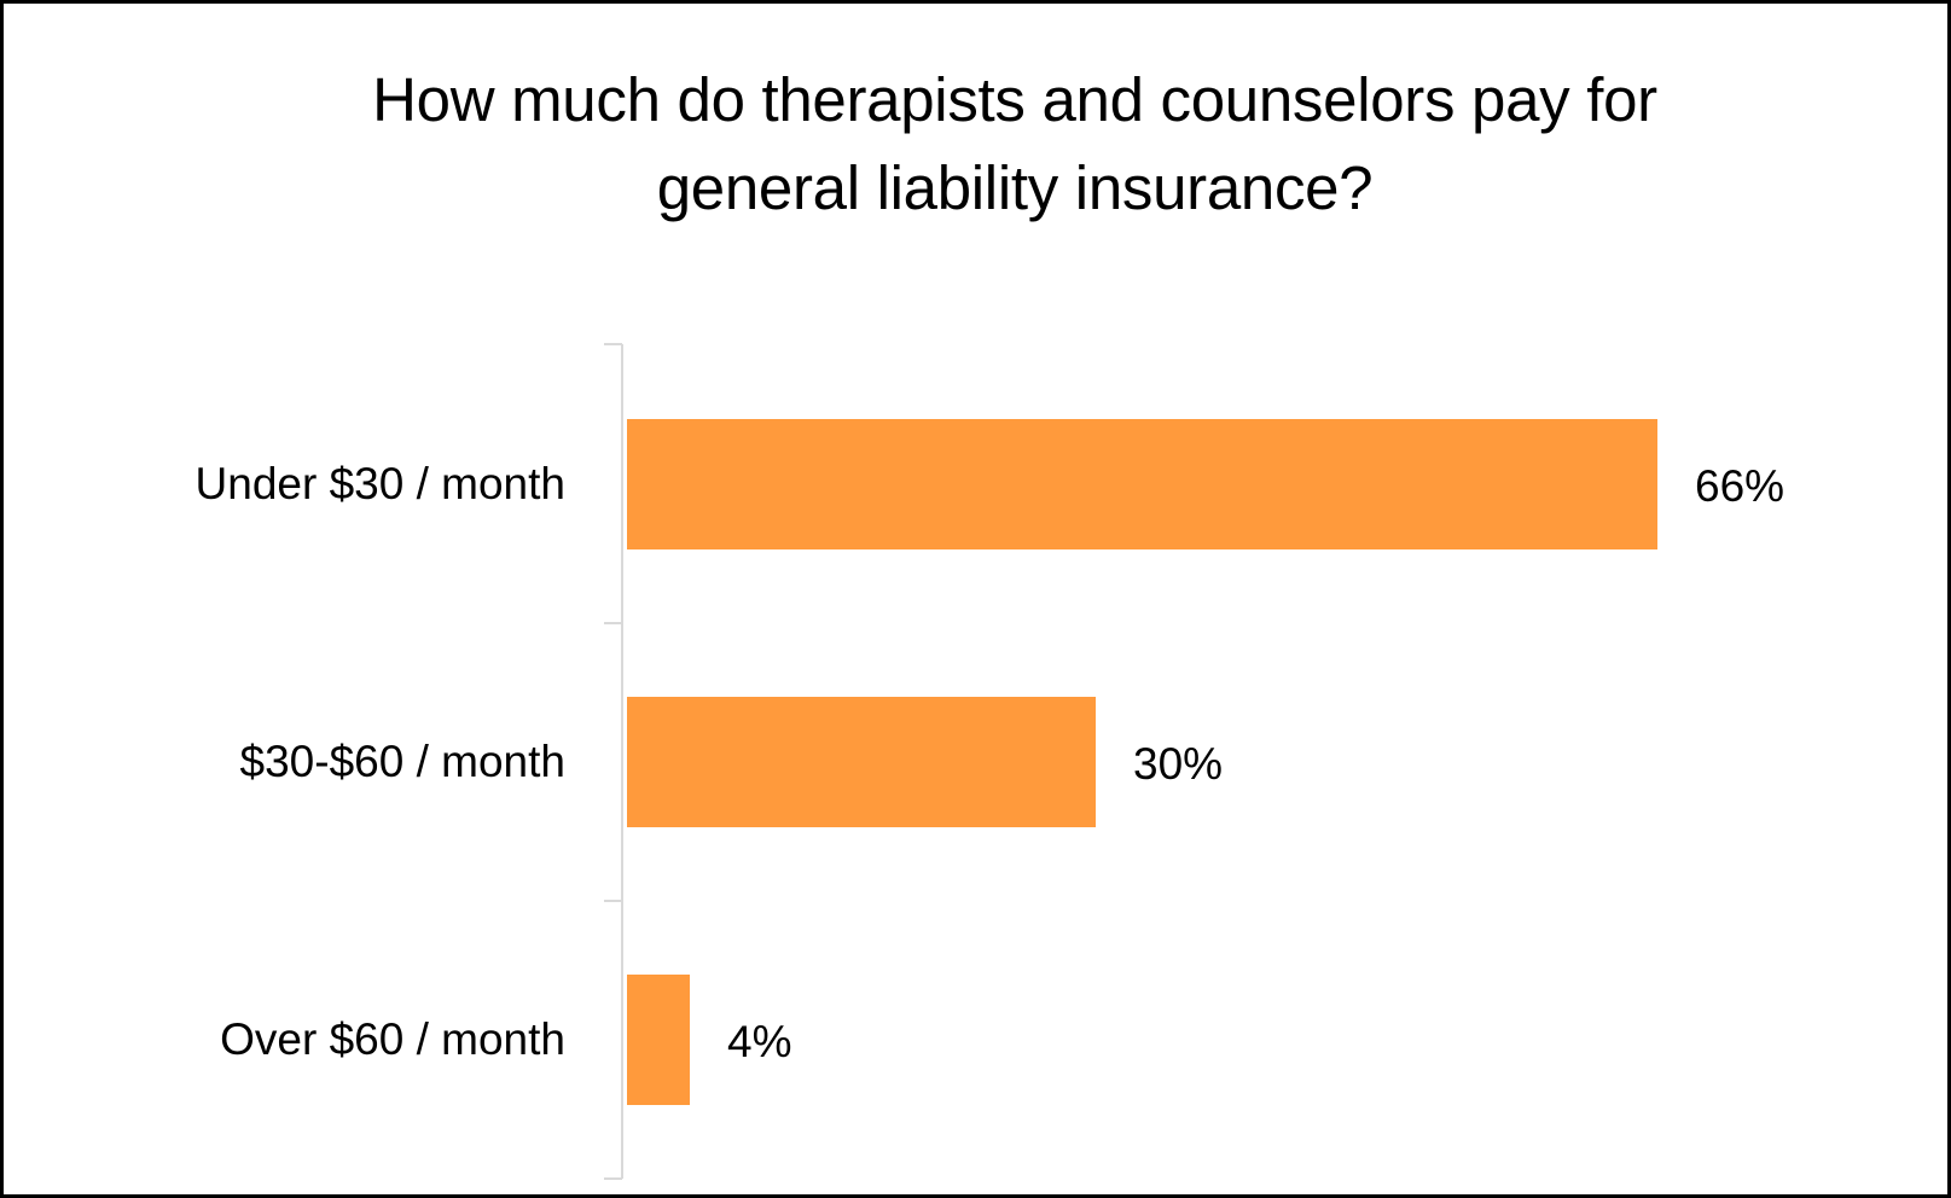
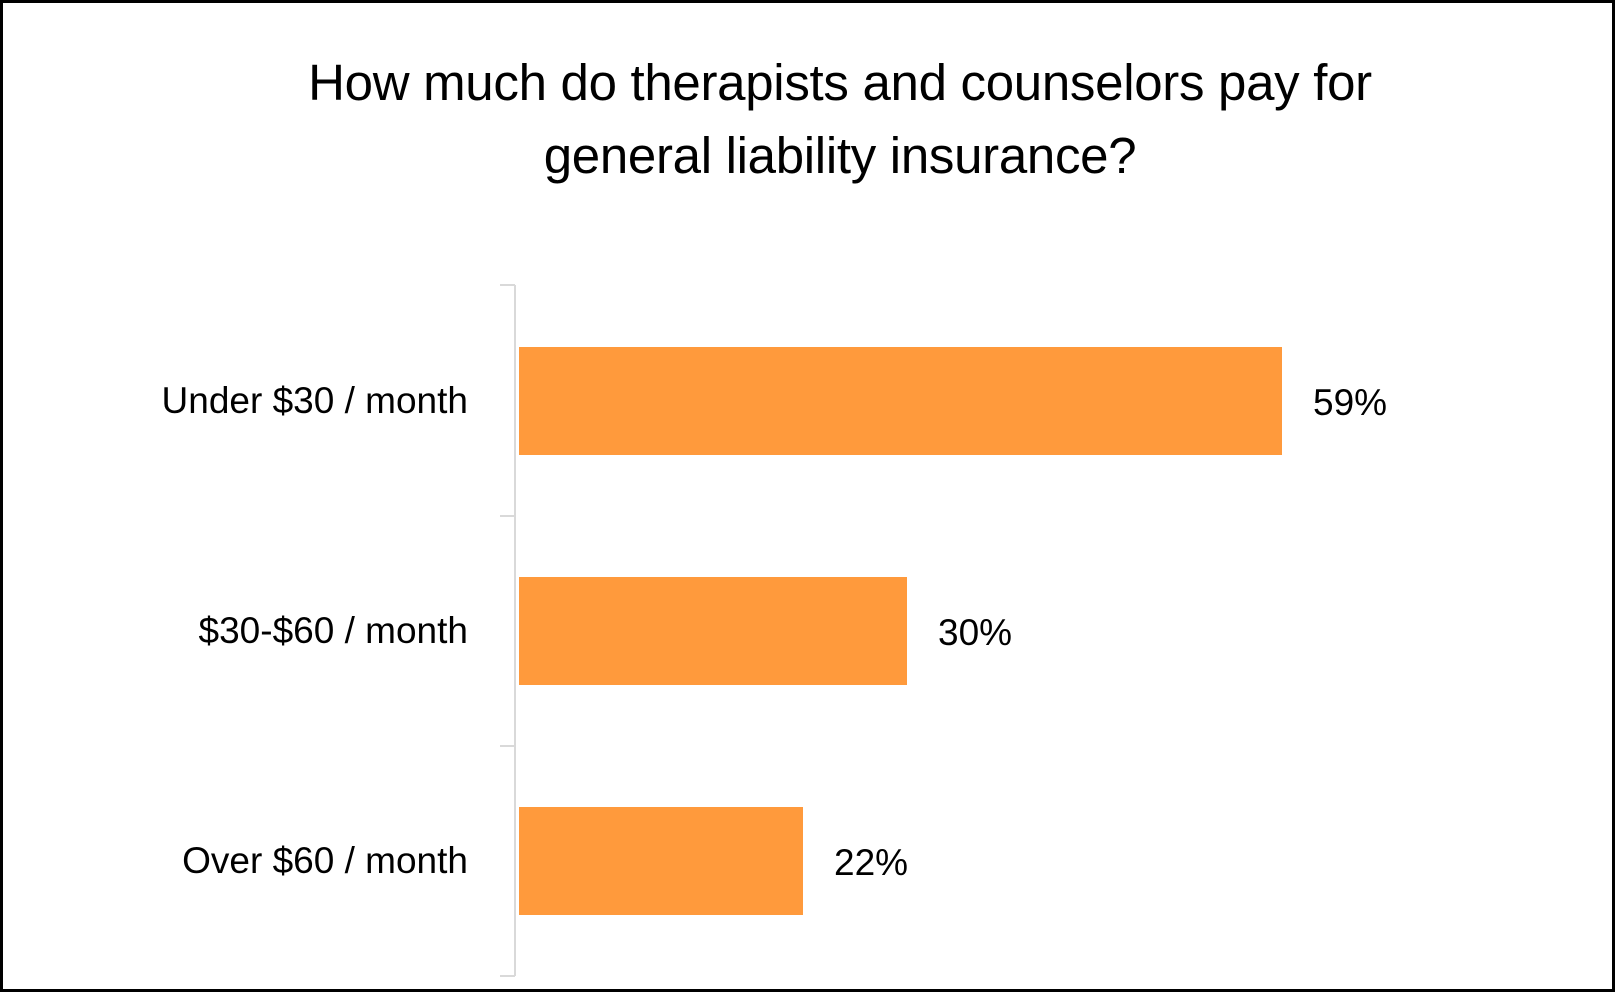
Under $30 / month: 66% -> 59%
Over $60 / month: 4% -> 22%
